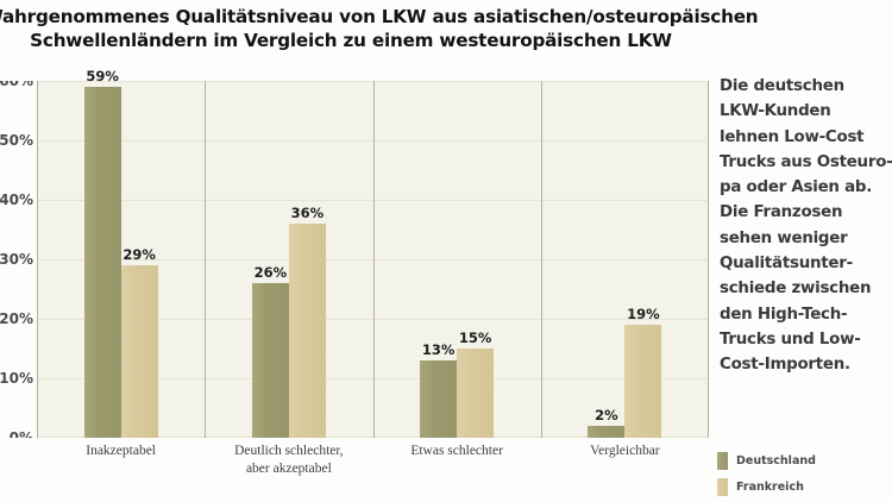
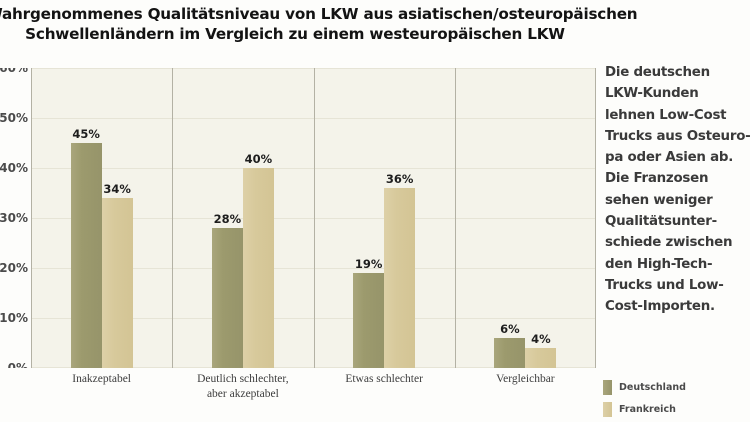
Deutschland/Inakzeptabel: 59% -> 45%
Frankreich/Inakzeptabel: 29% -> 34%
Deutschland/Deutlich schlechter, aber akzeptabel: 26% -> 28%
Frankreich/Deutlich schlechter, aber akzeptabel: 36% -> 40%
Deutschland/Etwas schlechter: 13% -> 19%
Frankreich/Etwas schlechter: 15% -> 36%
Deutschland/Vergleichbar: 2% -> 6%
Frankreich/Vergleichbar: 19% -> 4%
